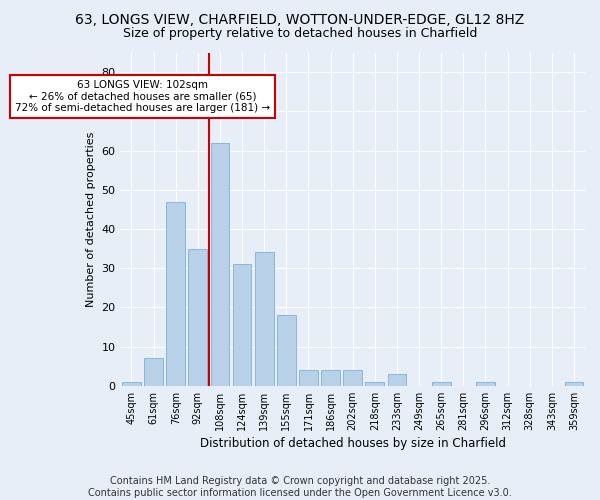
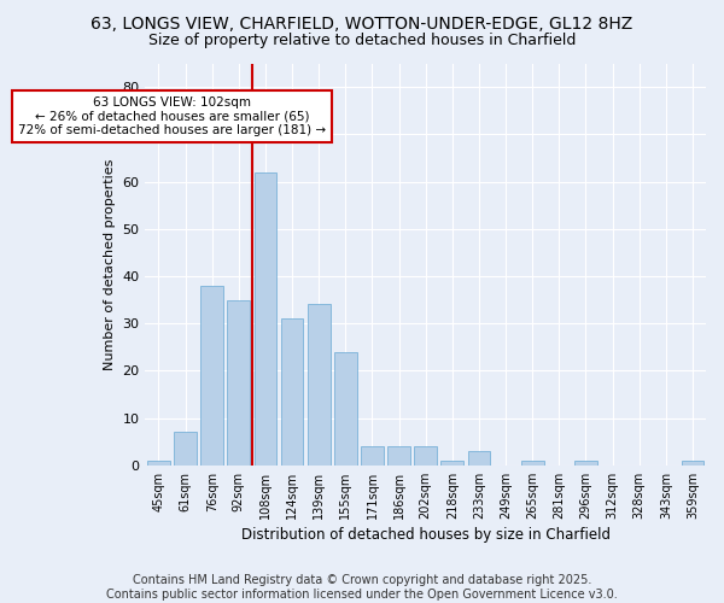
76sqm: 47 -> 38
155sqm: 18 -> 24
